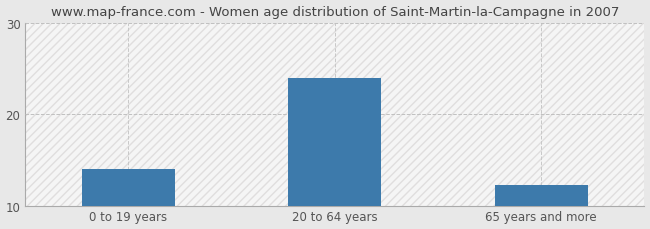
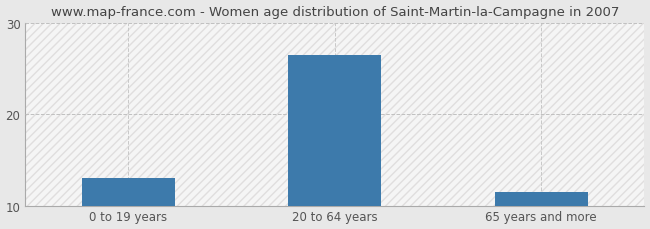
0 to 19 years: 14.0 -> 13.0
20 to 64 years: 24.0 -> 26.5
65 years and more: 12.2 -> 11.5
